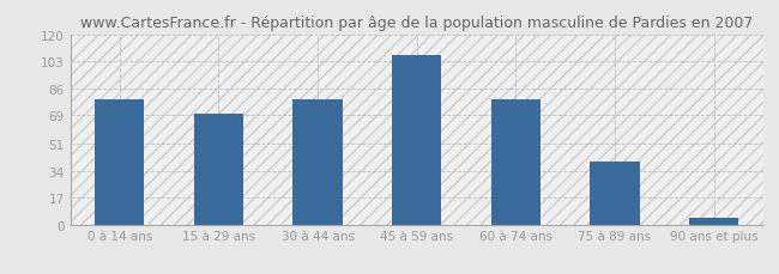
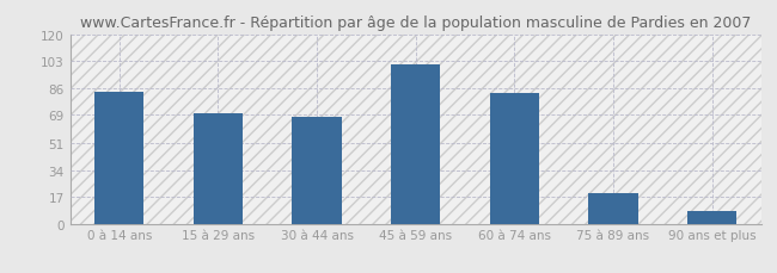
0 à 14 ans: 79 -> 84
30 à 44 ans: 79 -> 68
45 à 59 ans: 107 -> 101
60 à 74 ans: 79 -> 83
75 à 89 ans: 40 -> 19
90 ans et plus: 4 -> 8
